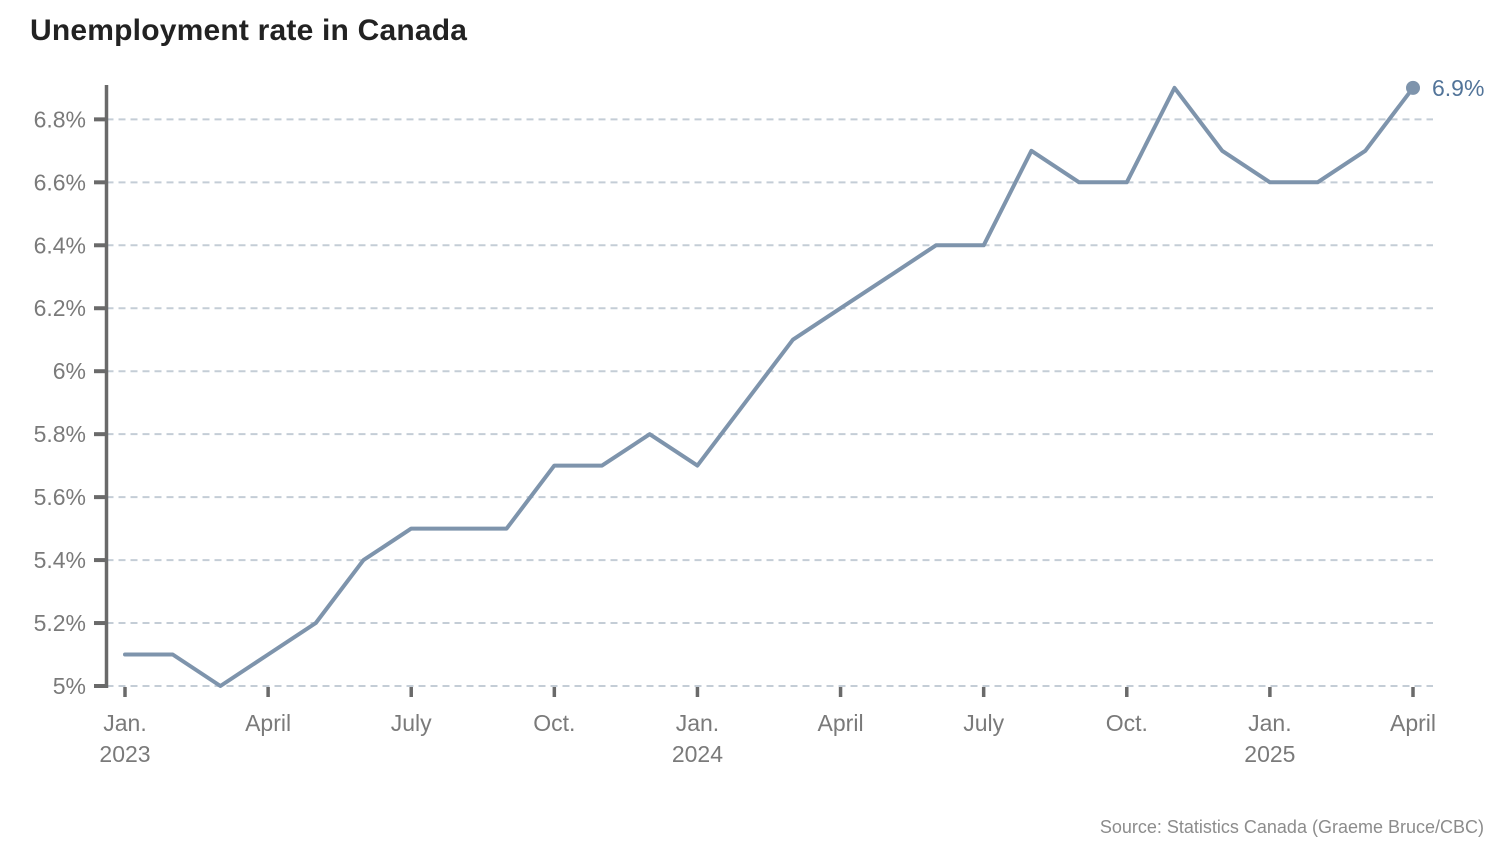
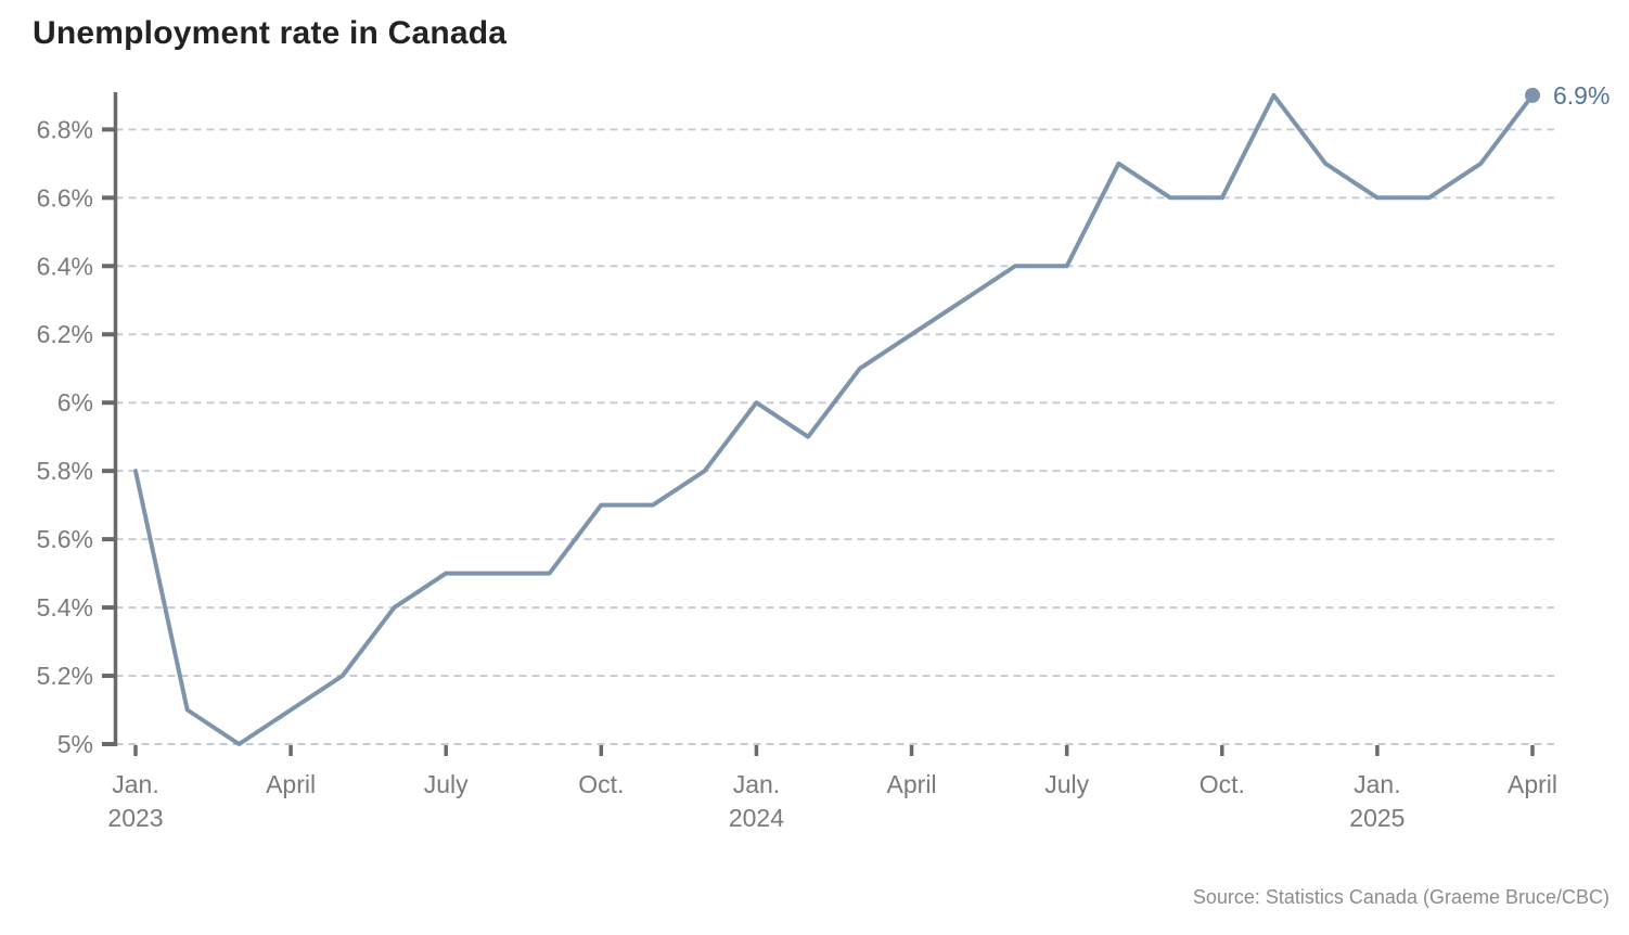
Jan. 2023: 5.1% -> 5.8%
Jan. 2024: 5.7% -> 6.0%
